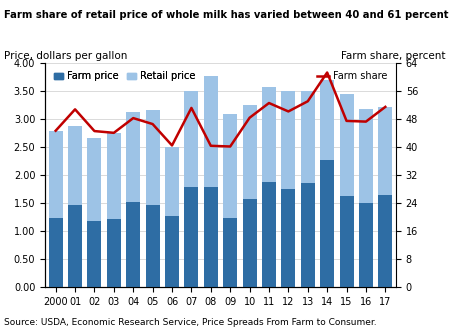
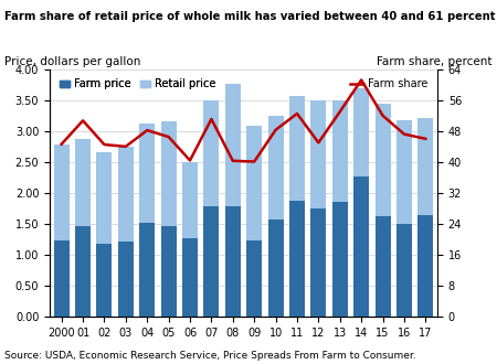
Farm share/12: 50.1 -> 45.0
Farm share/15: 47.4 -> 52.0
Farm share/17: 51.4 -> 46.0
